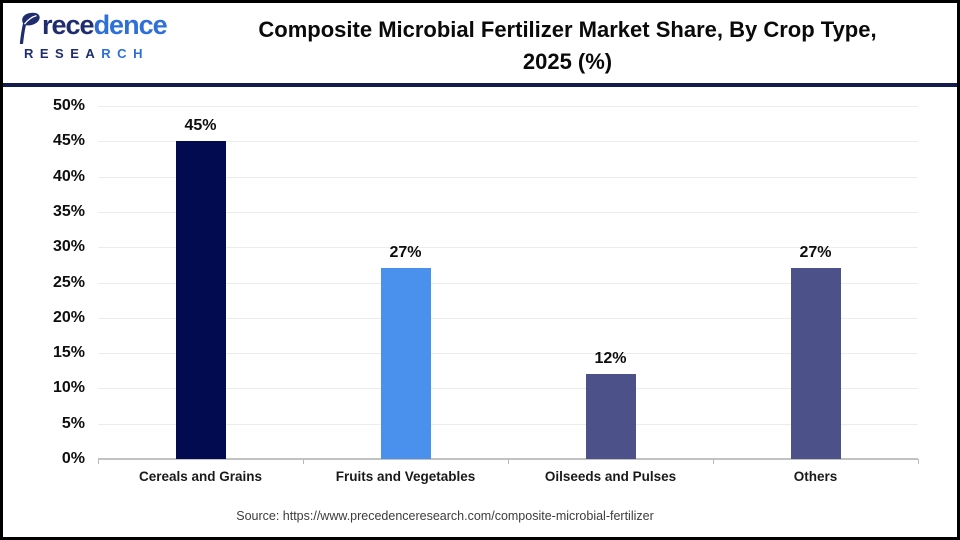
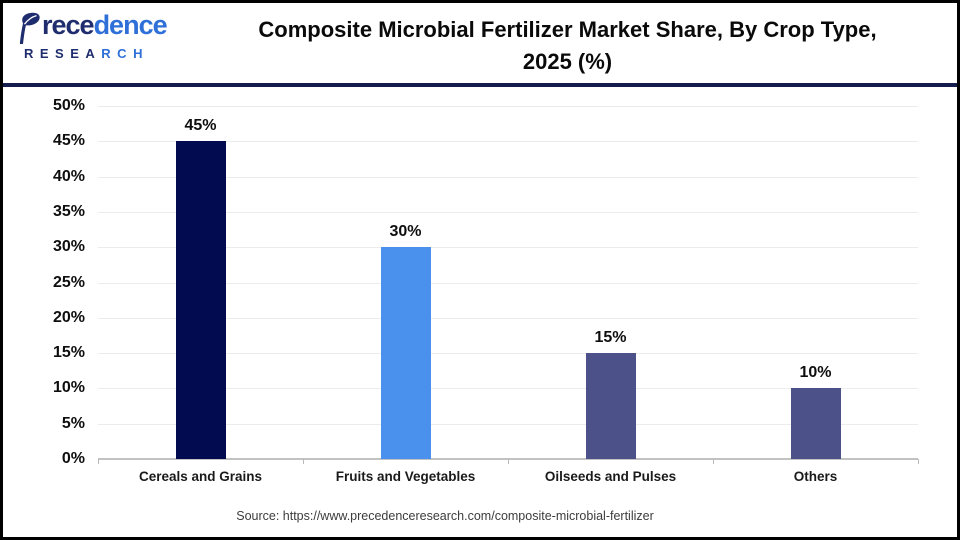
Fruits and Vegetables: 27% -> 30%
Oilseeds and Pulses: 12% -> 15%
Others: 27% -> 10%
